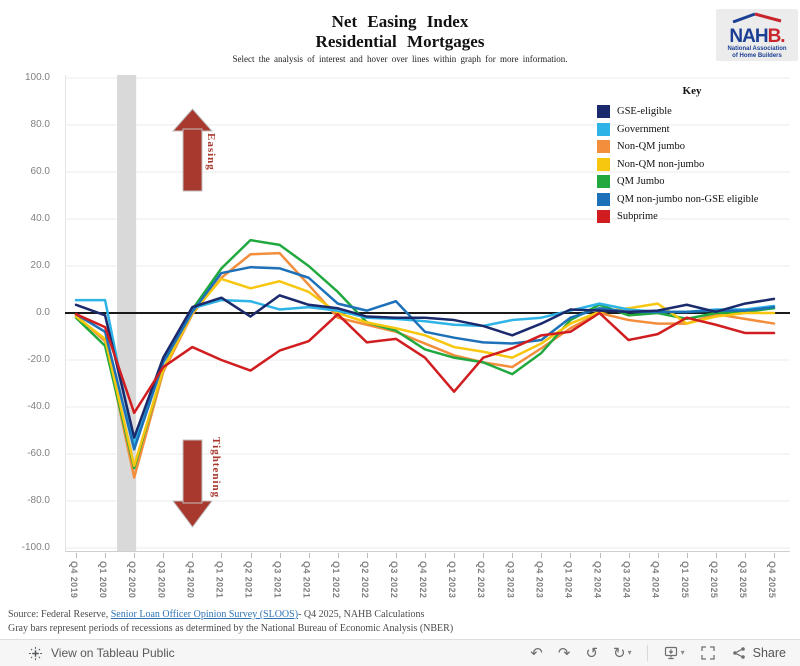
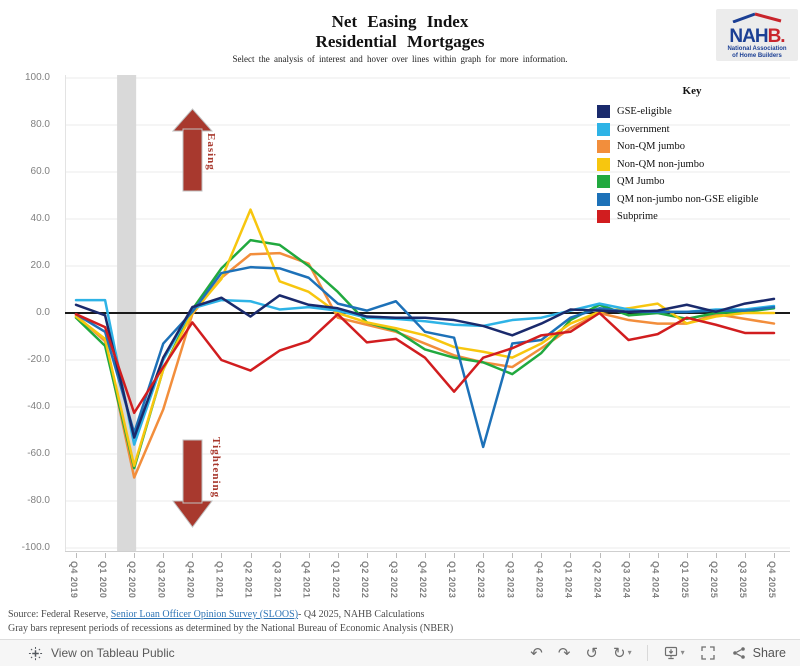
QM non-jumbo non-GSE eligible/Q2 2020: -58 -> -51
Non-QM jumbo/Q3 2020: -25 -> -41
QM non-jumbo non-GSE eligible/Q3 2020: -21 -> -13
Subprime/Q4 2020: -14 -> -4
Non-QM non-jumbo/Q2 2021: 10 -> 44
Non-QM jumbo/Q4 2021: 12 -> 21
QM non-jumbo non-GSE eligible/Q2 2023: -12 -> -57
